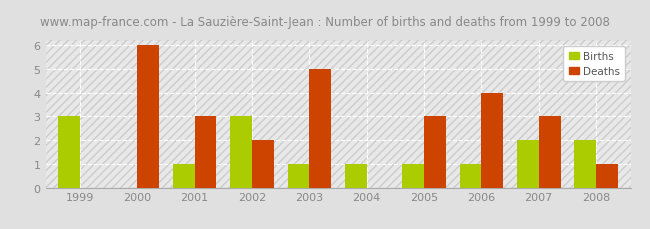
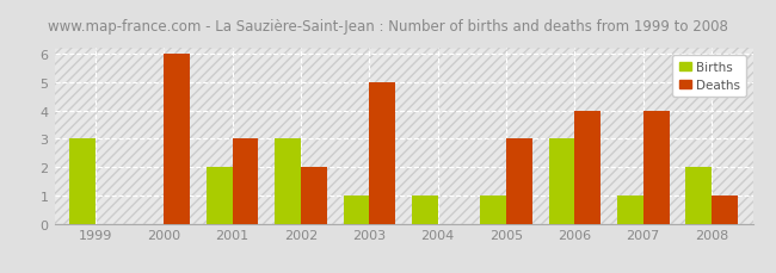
Births/2001: 1 -> 2
Births/2006: 1 -> 3
Births/2007: 2 -> 1
Deaths/2007: 3 -> 4
